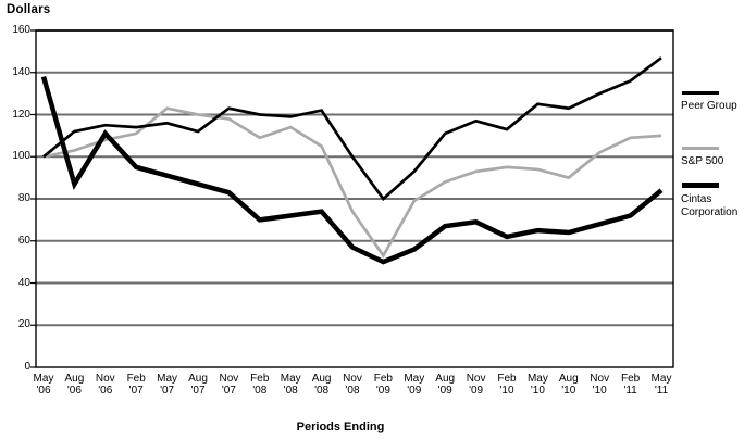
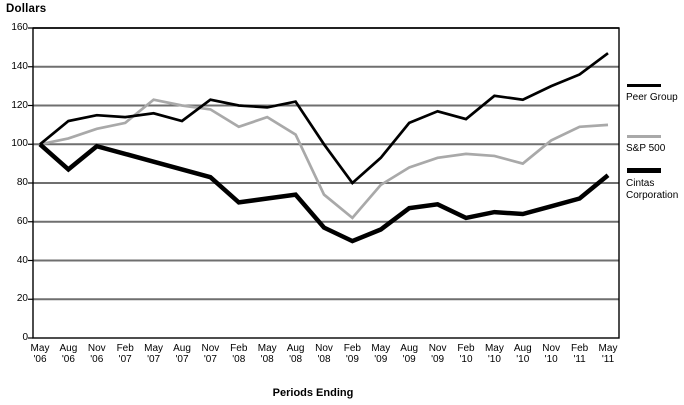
Cintas Corporation/May '06: 138 -> 100
Cintas Corporation/Nov '06: 111 -> 99
S&P 500/Feb '09: 53 -> 62
